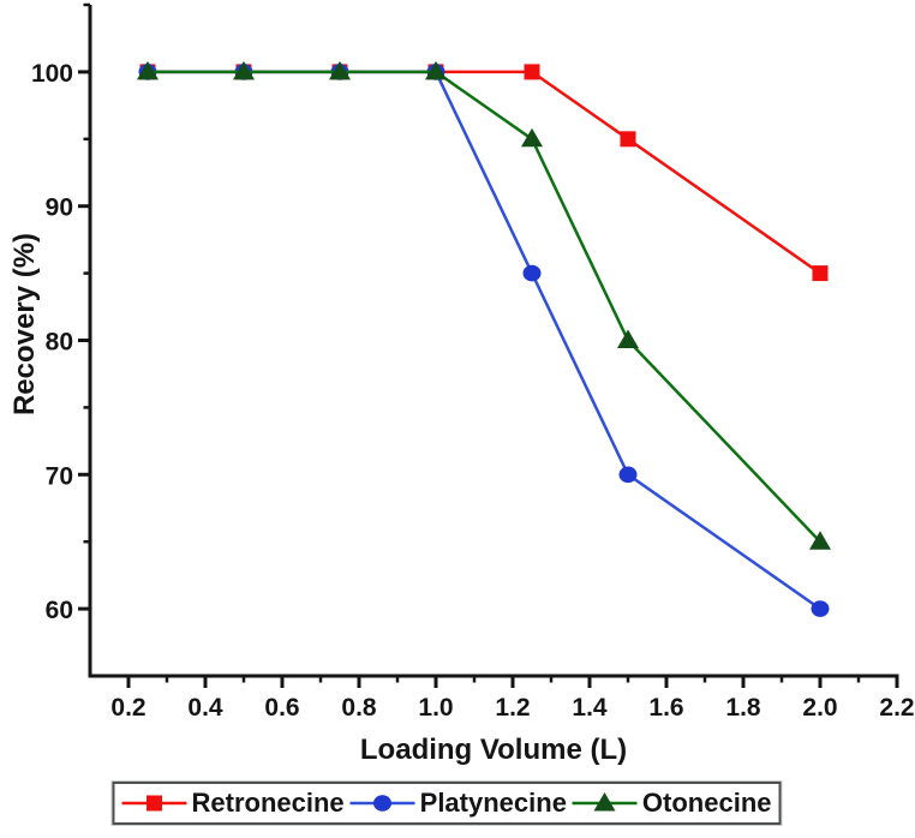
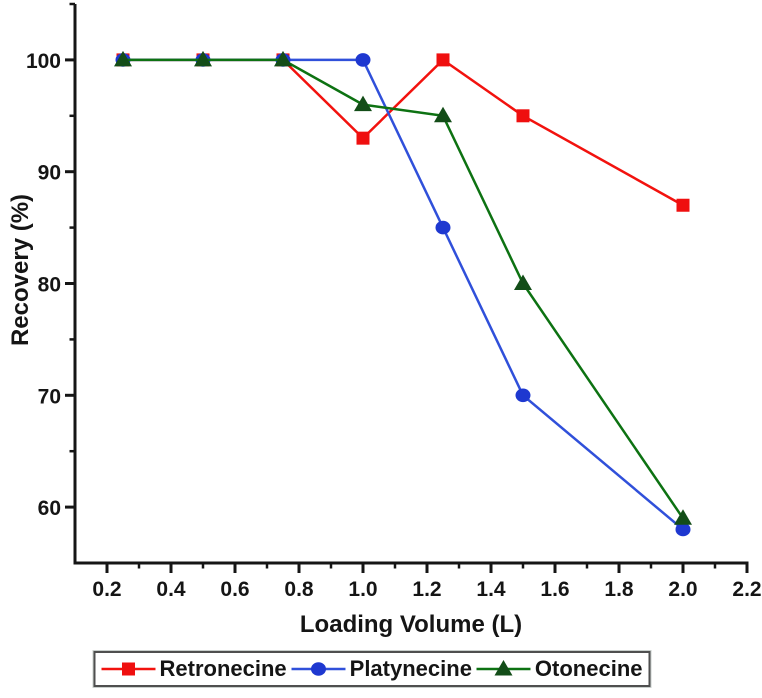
Retronecine/1.0: 100 -> 93
Otonecine/1.0: 100 -> 96
Retronecine/2.0: 85 -> 87
Platynecine/2.0: 60 -> 58
Otonecine/2.0: 65 -> 59
